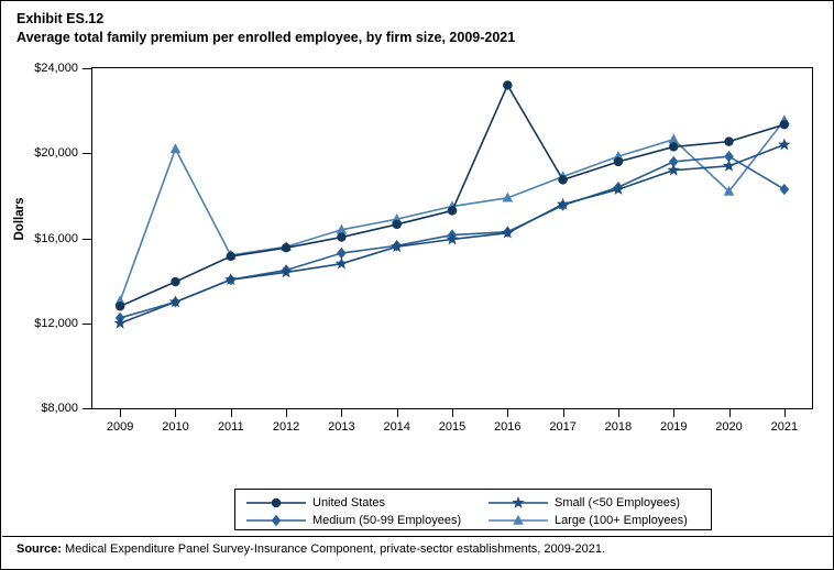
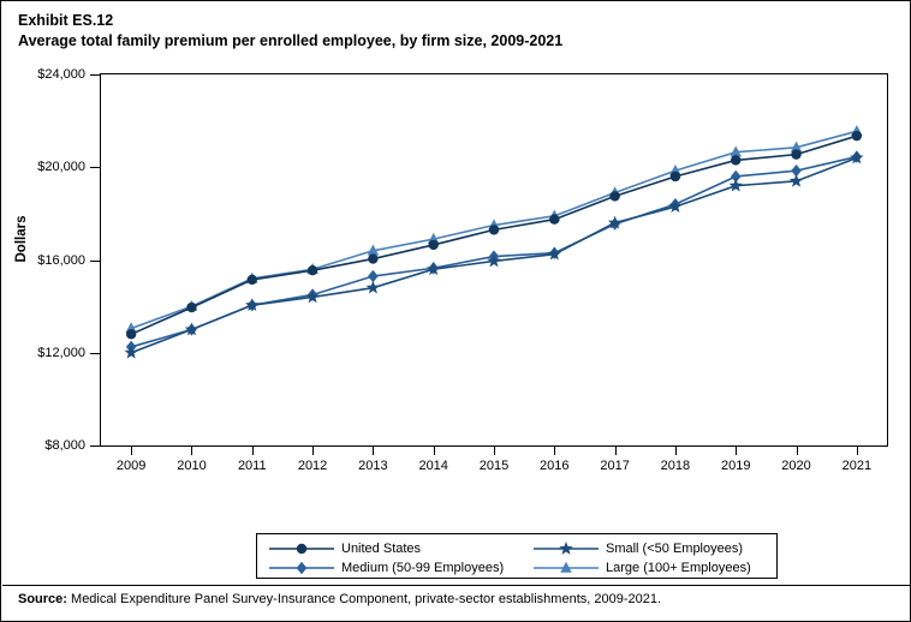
Large (100+ Employees)/2010: $20200 -> $14000
United States/2016: $23200 -> $17800
Large (100+ Employees)/2020: $18200 -> $20800
Medium (50-99 Employees)/2021: $18300 -> $20400
